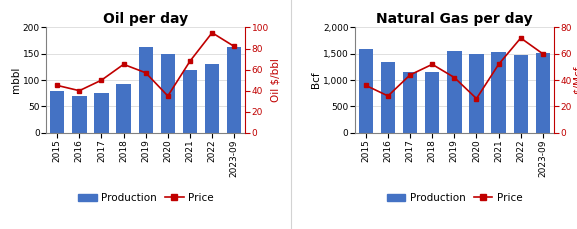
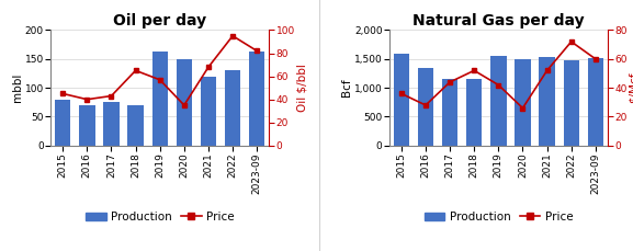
Oil per day/Price/2017: 50 -> 43
Oil per day/Production/2018: 92 -> 70
